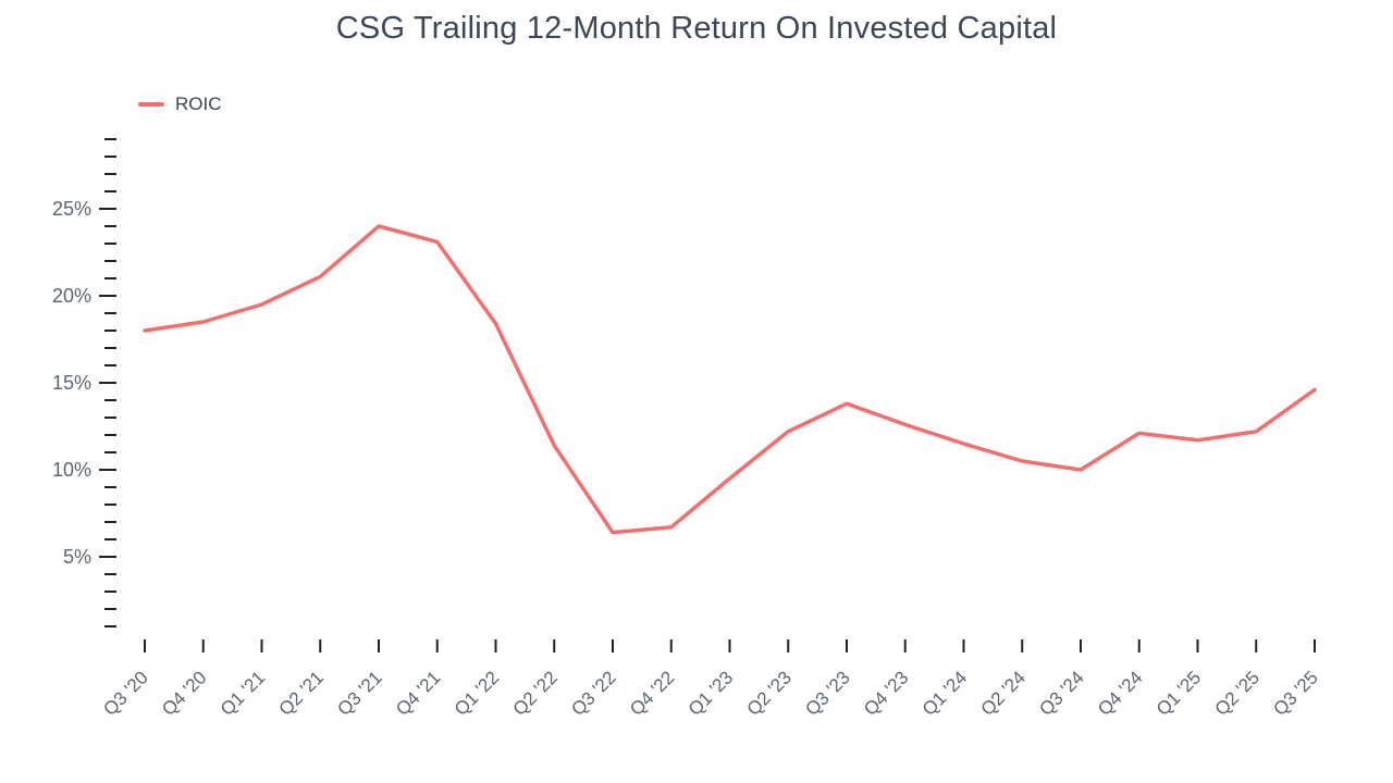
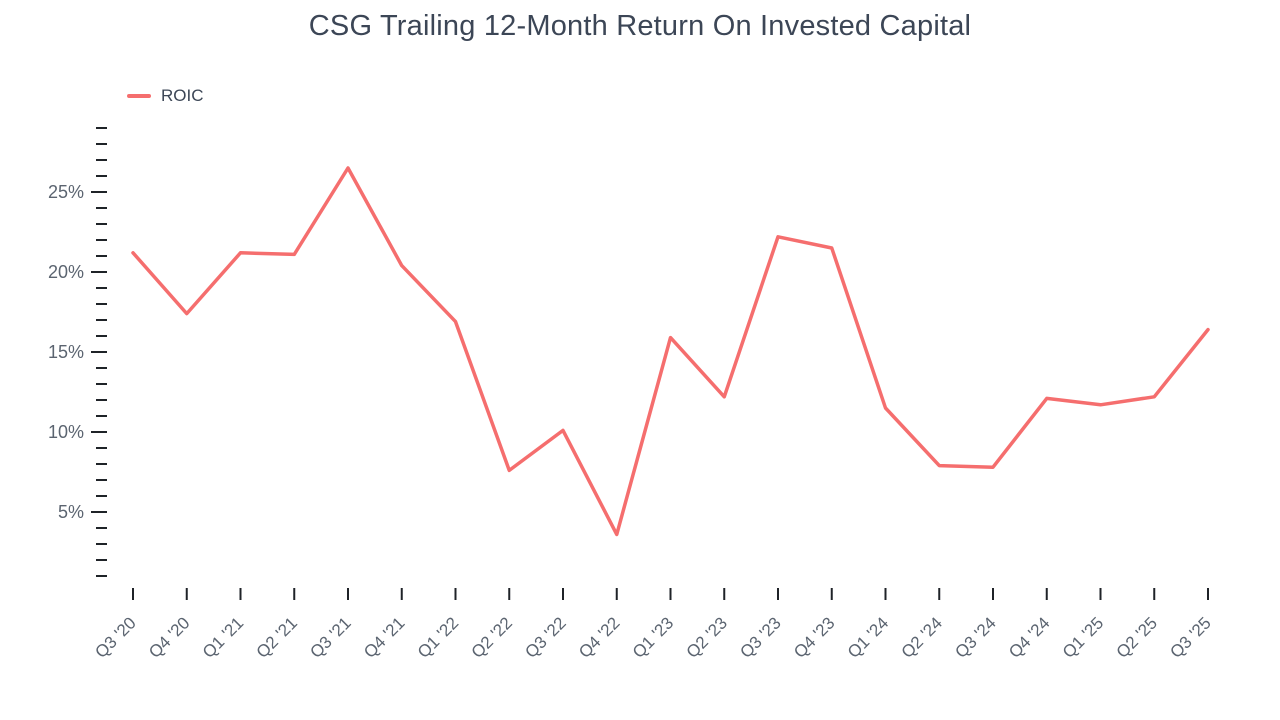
Q3 '20: 18.0% -> 21.2%
Q4 '20: 18.5% -> 17.4%
Q1 '21: 19.5% -> 21.2%
Q3 '21: 24.0% -> 26.5%
Q4 '21: 23.1% -> 20.4%
Q1 '22: 18.4% -> 16.9%
Q2 '22: 11.4% -> 7.6%
Q3 '22: 6.4% -> 10.1%
Q4 '22: 6.7% -> 3.6%
Q1 '23: 9.5% -> 15.9%
Q3 '23: 13.8% -> 22.2%
Q4 '23: 12.6% -> 21.5%
Q2 '24: 10.5% -> 7.9%
Q3 '24: 10.0% -> 7.8%
Q3 '25: 14.6% -> 16.4%
